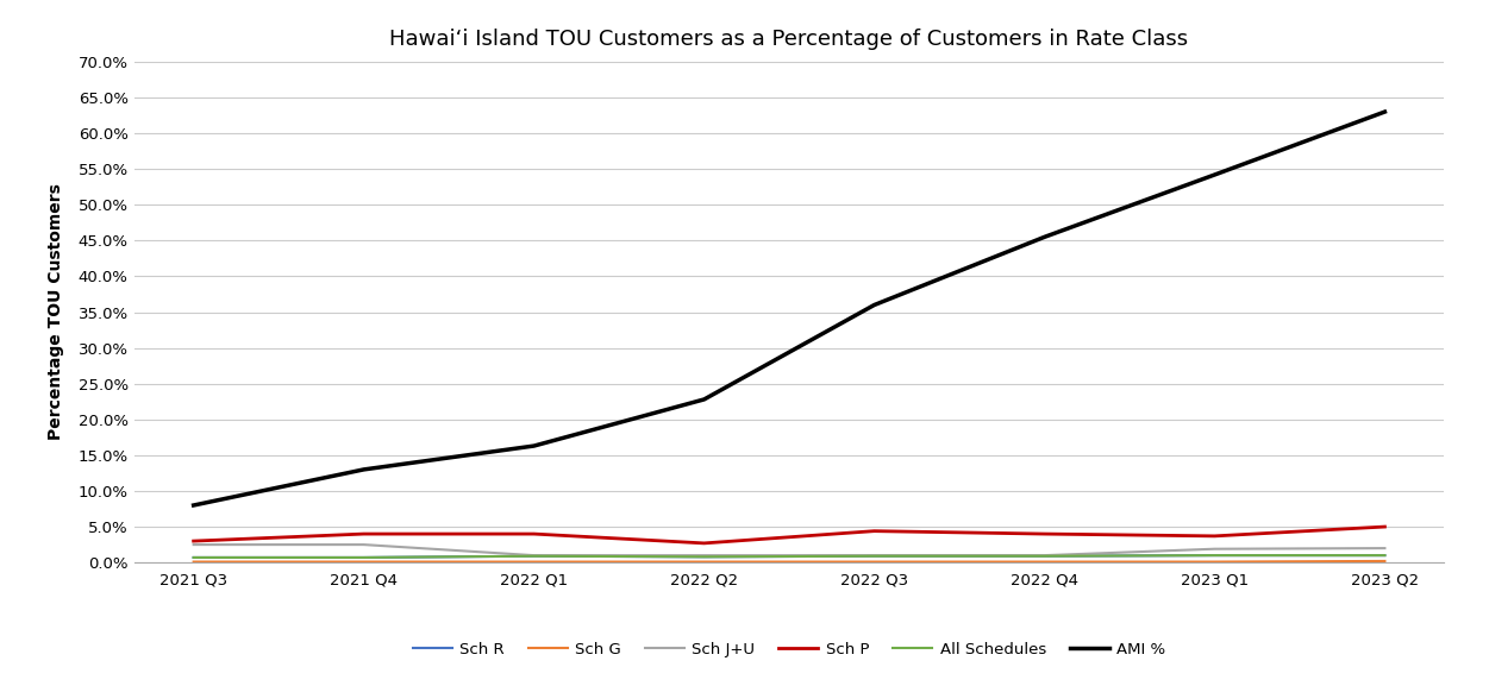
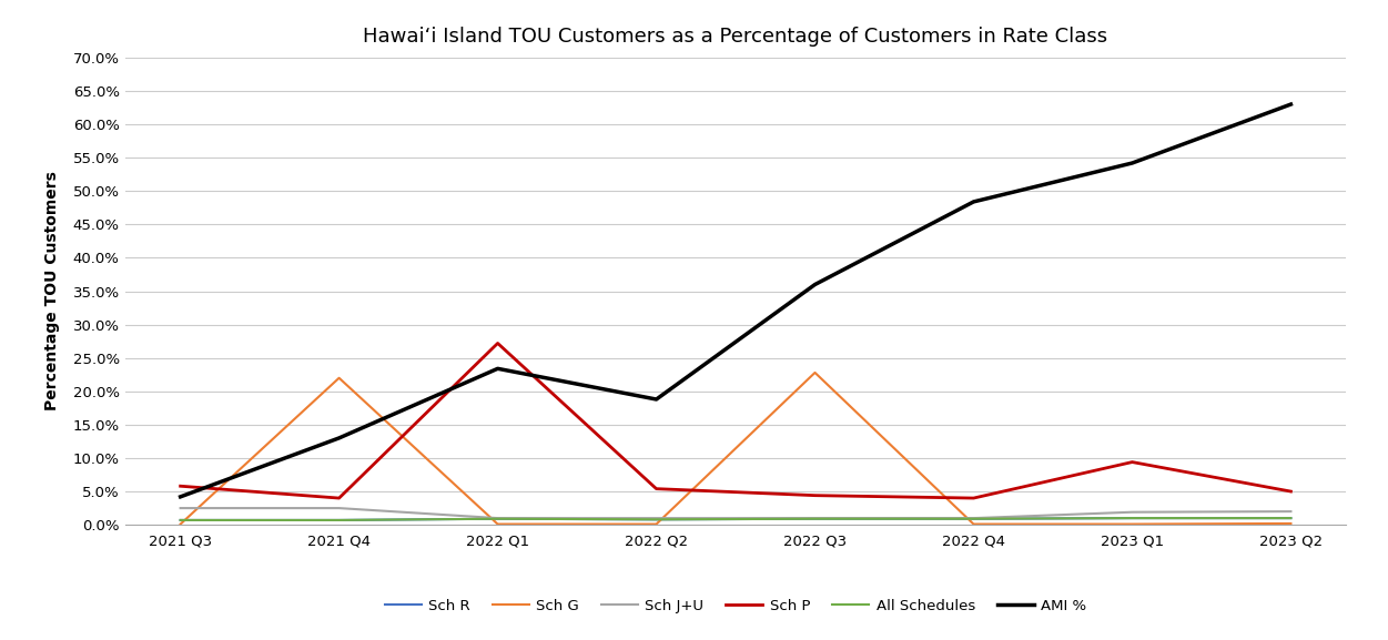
Sch P/2021 Q3: 3.0% -> 5.8%
AMI %/2021 Q3: 8.0% -> 4.2%
Sch G/2021 Q4: 0.1% -> 22.0%
Sch P/2022 Q1: 4.0% -> 27.2%
AMI %/2022 Q1: 16.3% -> 23.4%
Sch P/2022 Q2: 2.7% -> 5.4%
AMI %/2022 Q2: 22.8% -> 18.8%
Sch G/2022 Q3: 0.1% -> 22.8%
AMI %/2022 Q4: 45.5% -> 48.4%
Sch P/2023 Q1: 3.7% -> 9.4%
